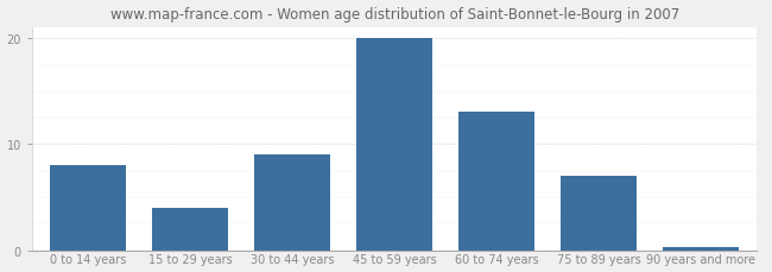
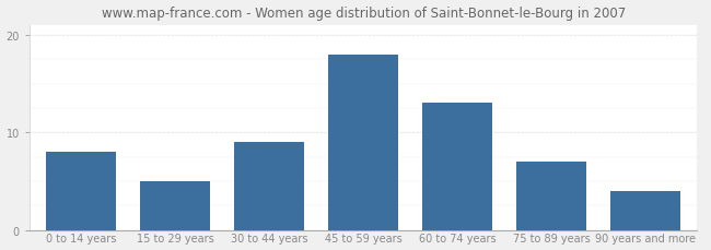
15 to 29 years: 4.0 -> 5.0
45 to 59 years: 20.0 -> 18.0
90 years and more: 0.3 -> 4.0
